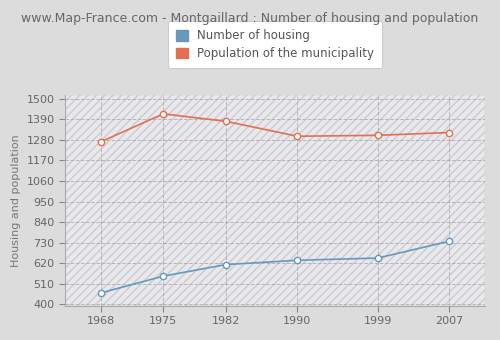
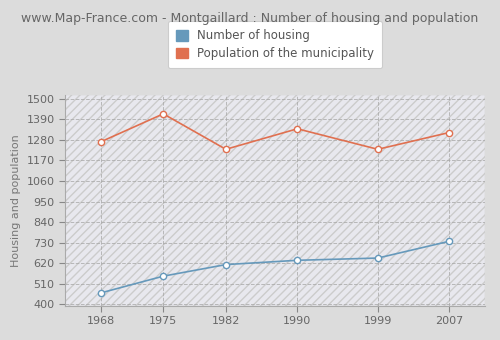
Population of the municipality/1982: 1380 -> 1230
Population of the municipality/1990: 1300 -> 1340
Population of the municipality/1999: 1300 -> 1230
